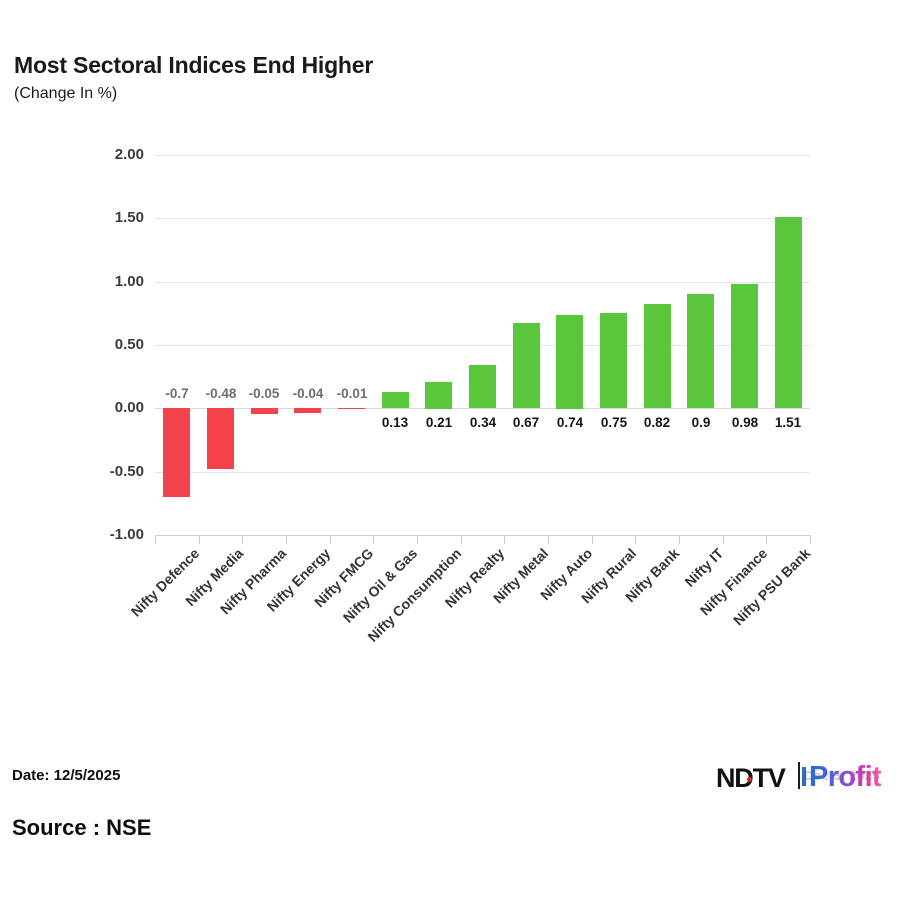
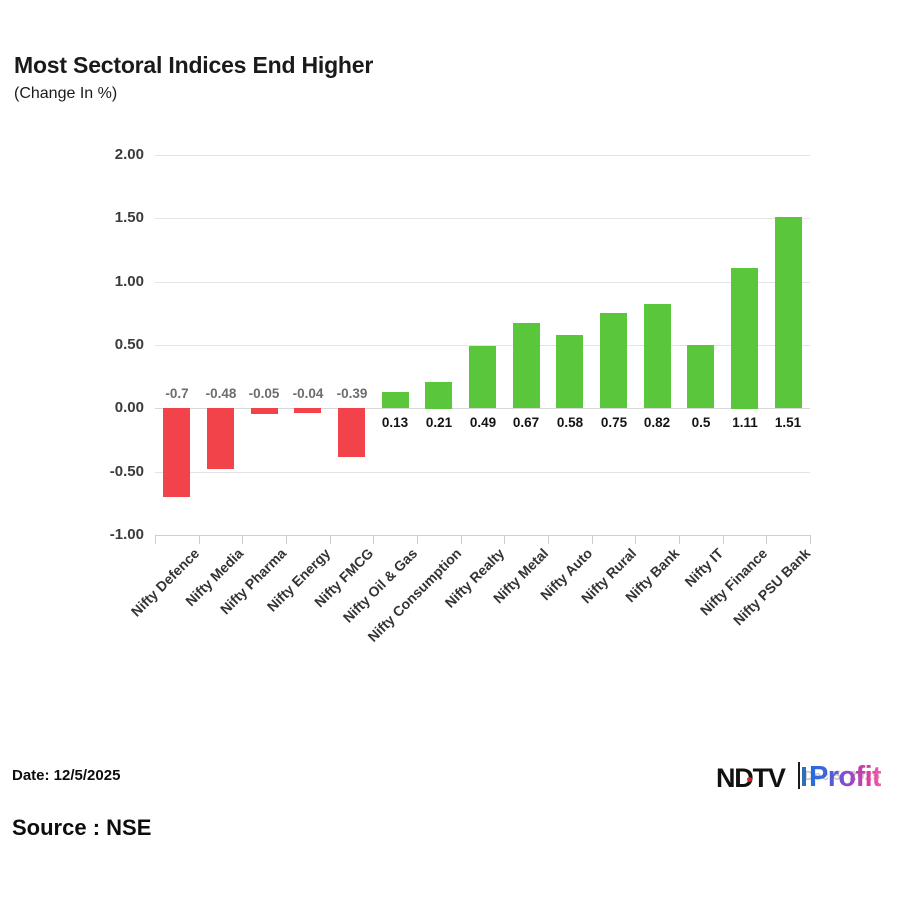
Nifty FMCG: -0.01 -> -0.39
Nifty Realty: 0.34 -> 0.49
Nifty Auto: 0.74 -> 0.58
Nifty IT: 0.9 -> 0.5
Nifty Finance: 0.98 -> 1.11
